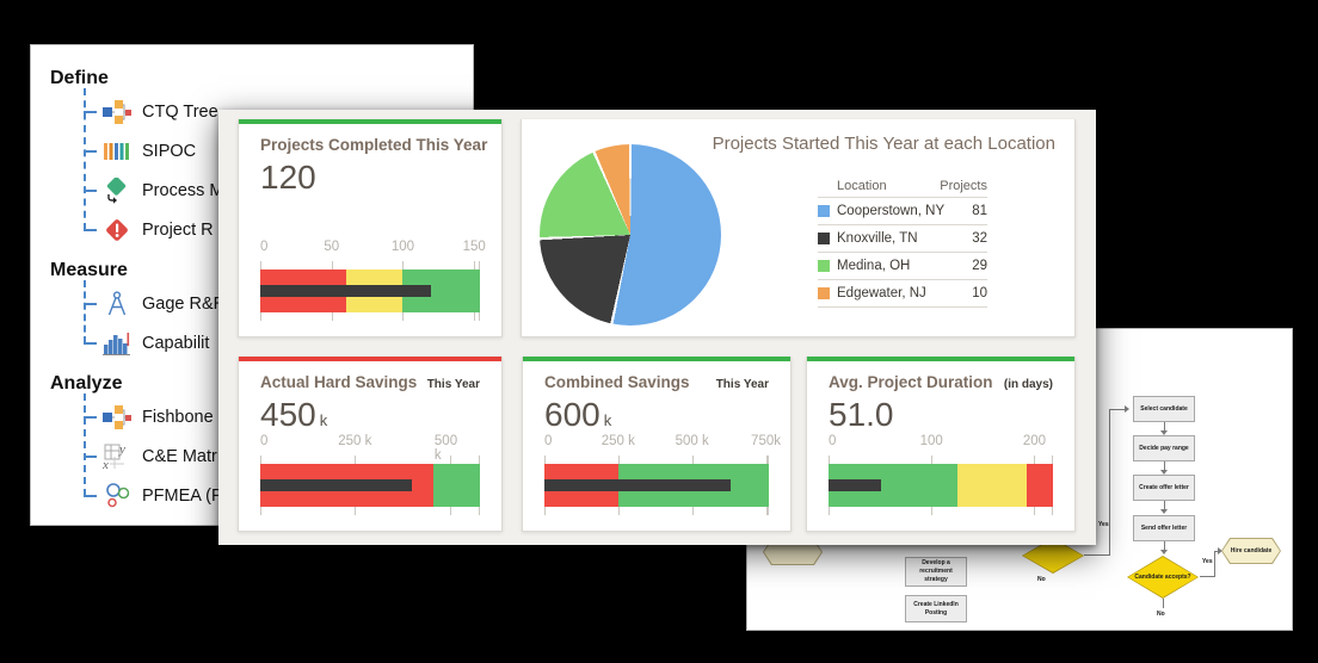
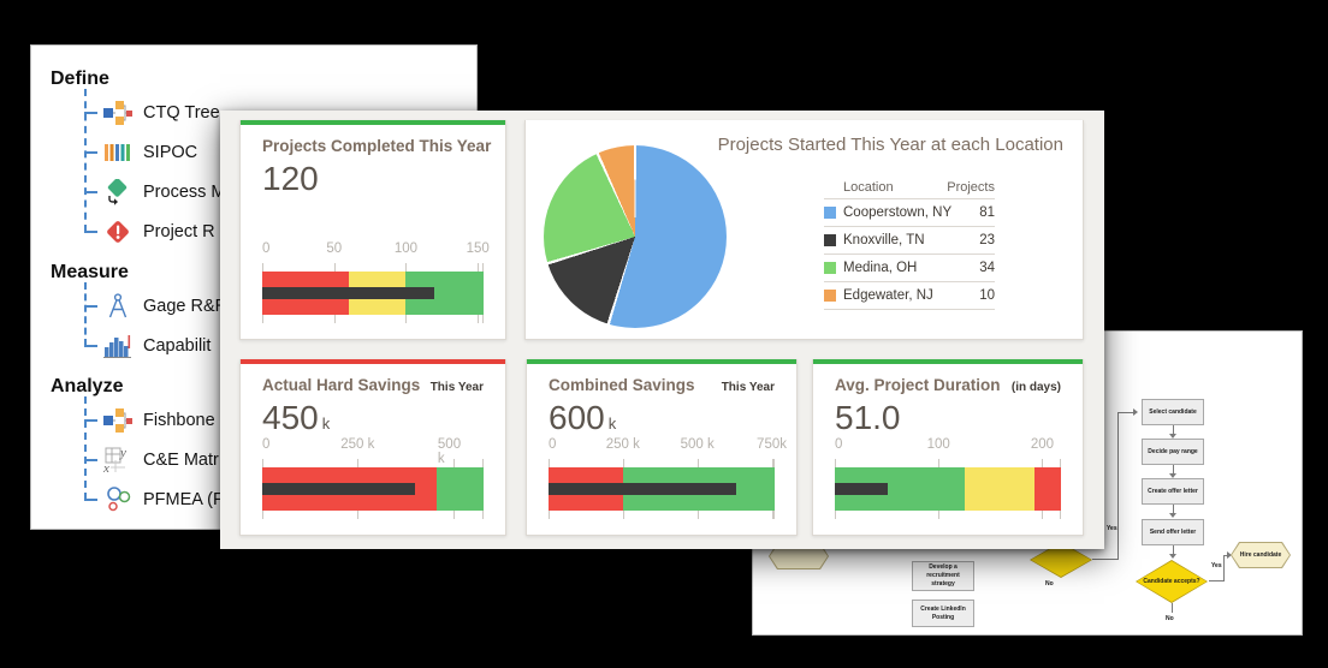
Projects Started This Year at each Location/Knoxville, TN: 32 -> 23
Projects Started This Year at each Location/Medina, OH: 29 -> 34
